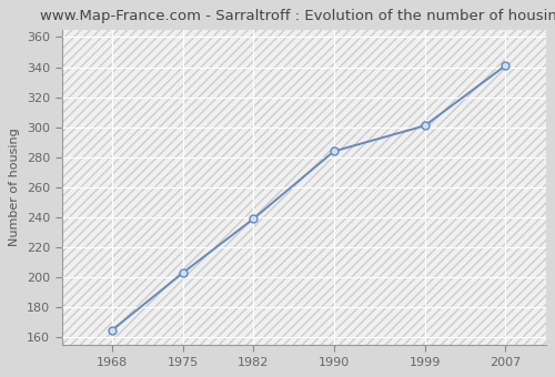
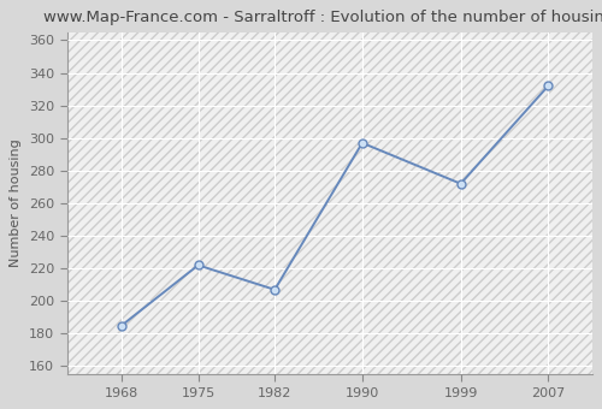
1968: 165 -> 185
1975: 203 -> 222
1982: 239 -> 207
1990: 284 -> 297
1999: 301 -> 272
2007: 341 -> 332
